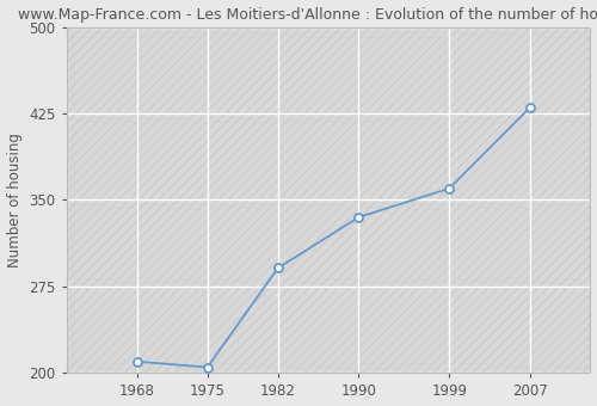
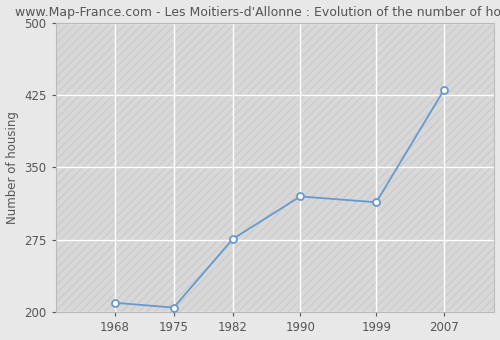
1982: 291 -> 276
1990: 335 -> 320
1999: 360 -> 314
